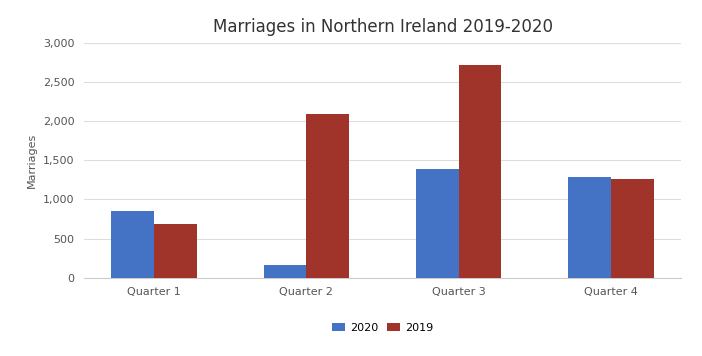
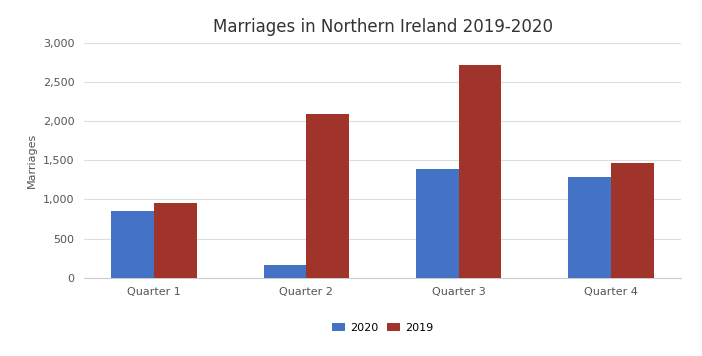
2019/Quarter 1: 680 -> 950
2019/Quarter 4: 1,260 -> 1,470
